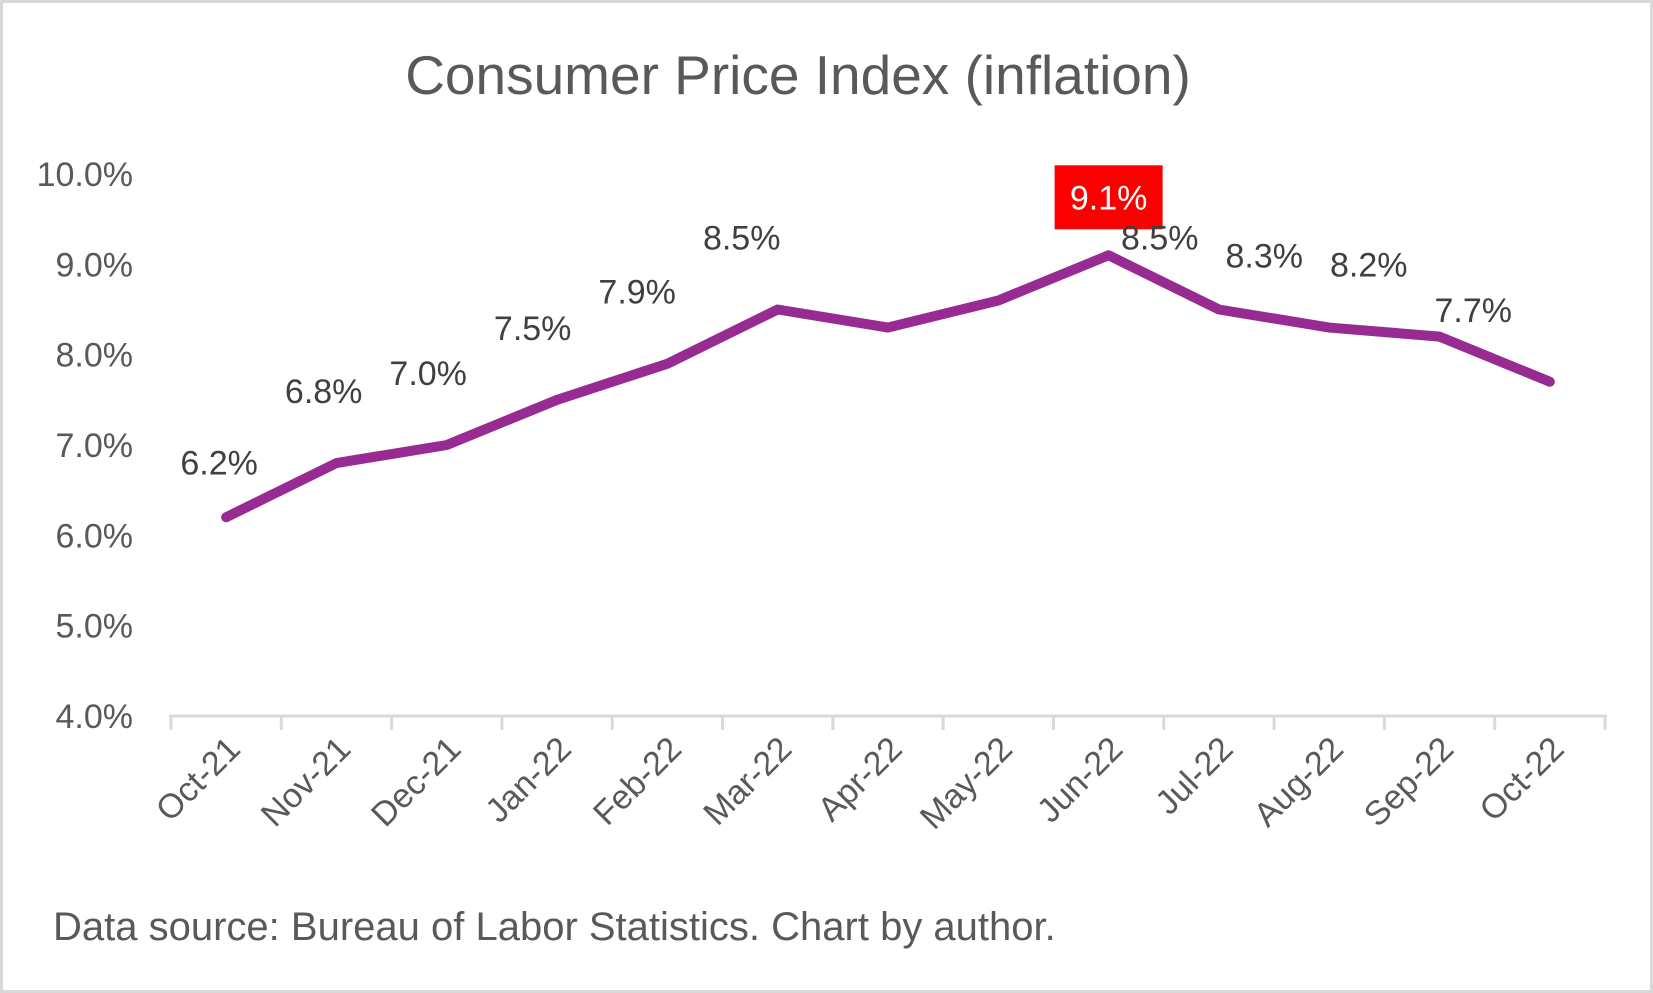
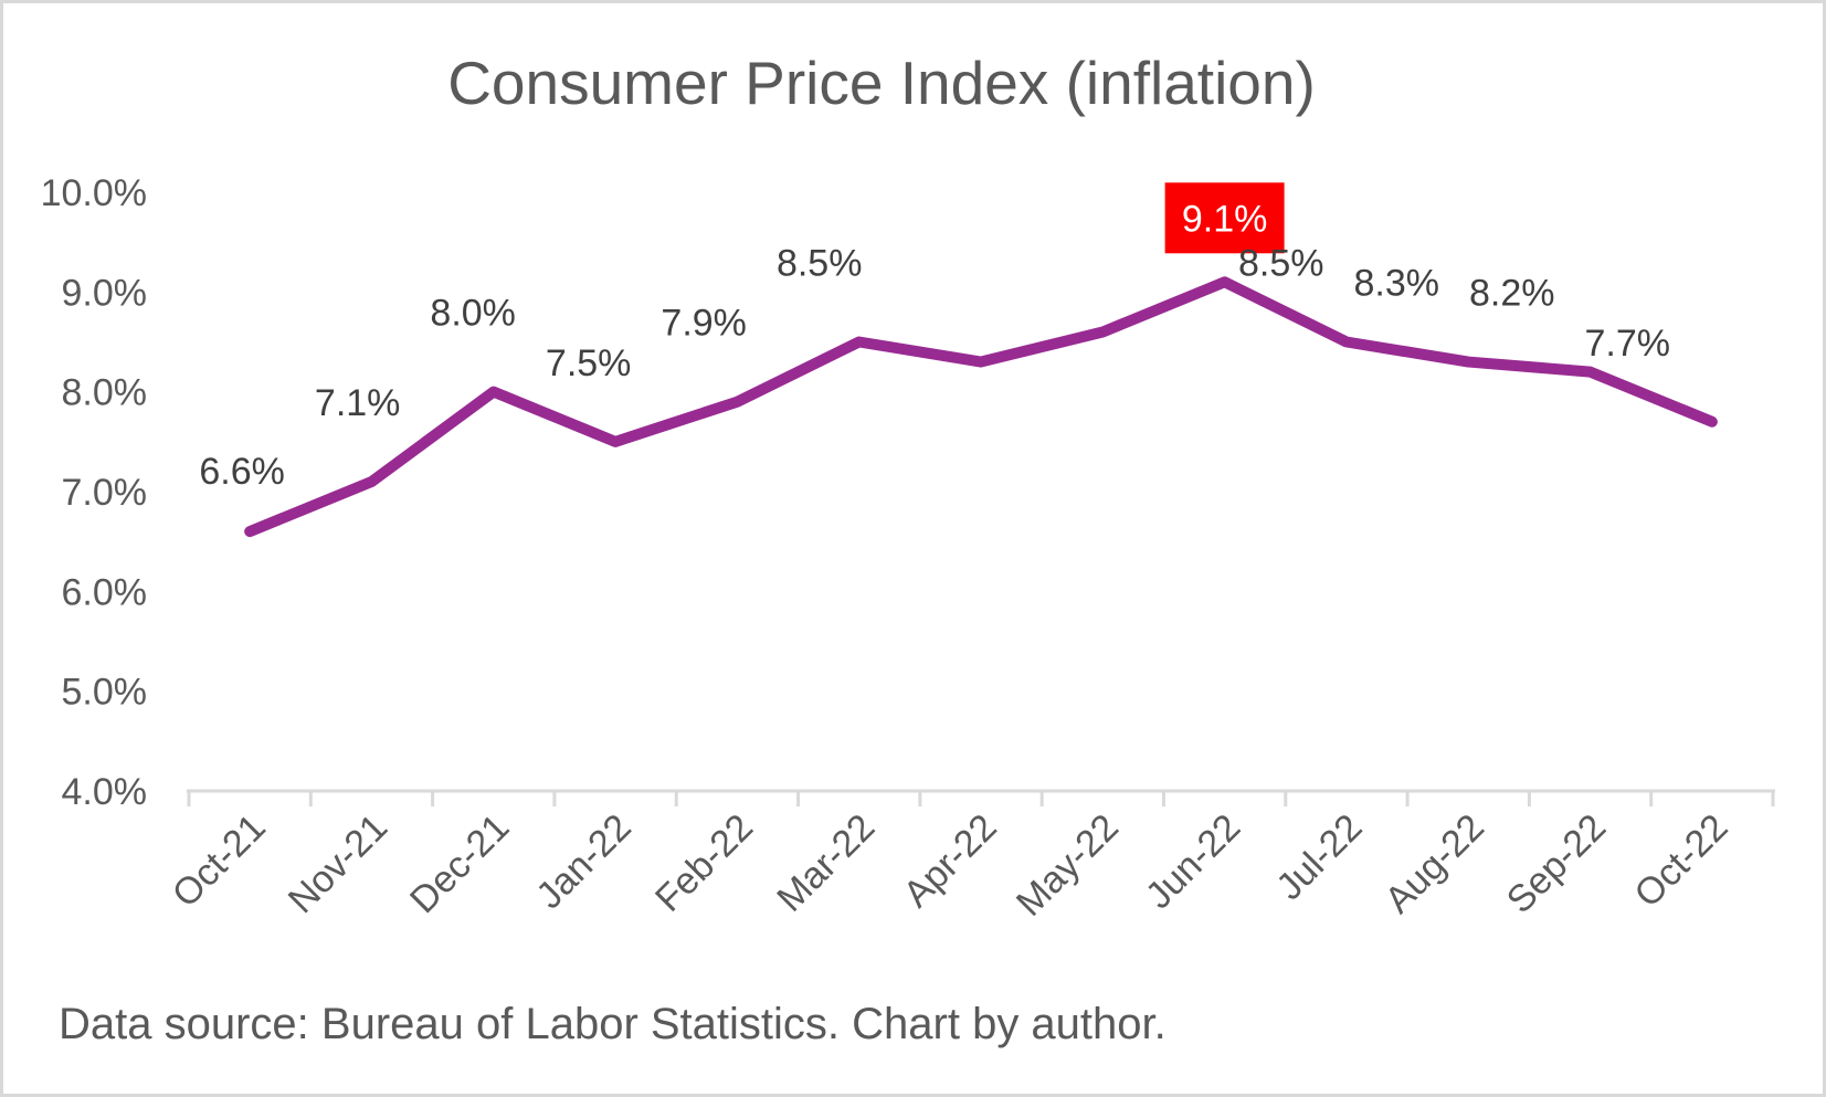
Oct-21: 6.2% -> 6.6%
Nov-21: 6.8% -> 7.1%
Dec-21: 7.0% -> 8.0%
